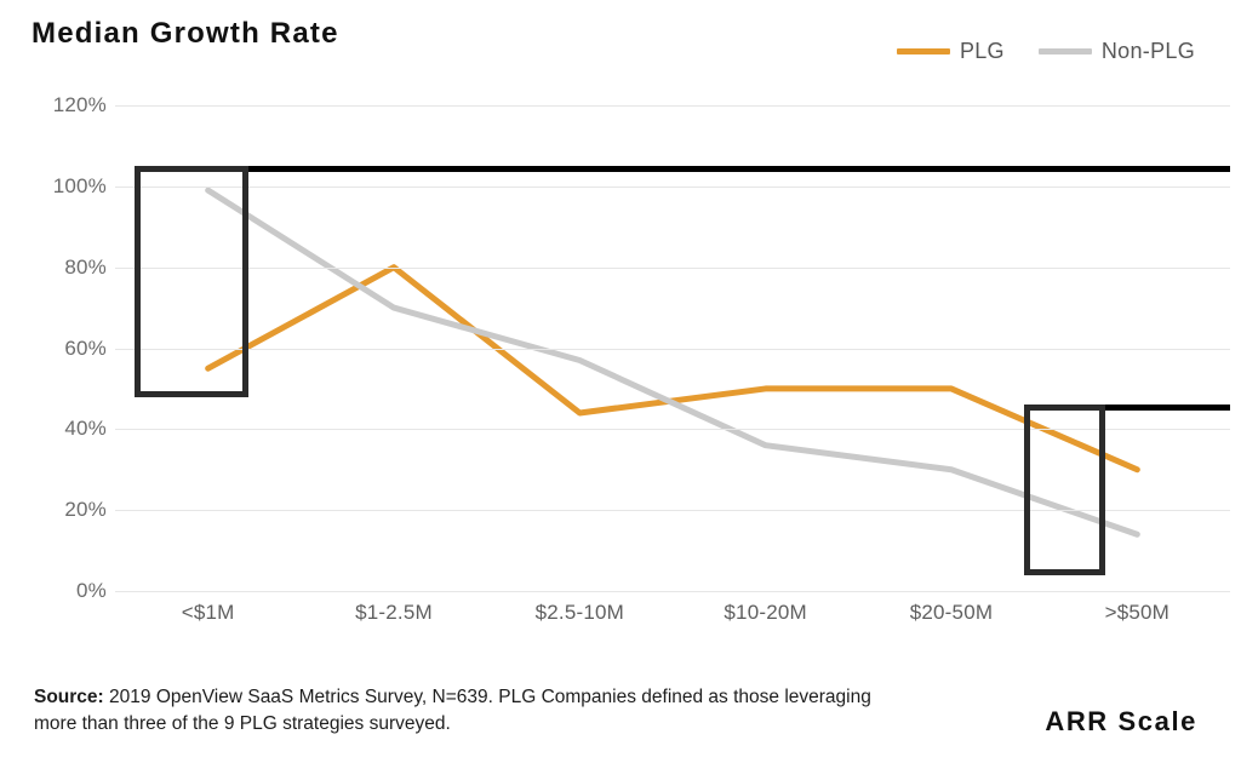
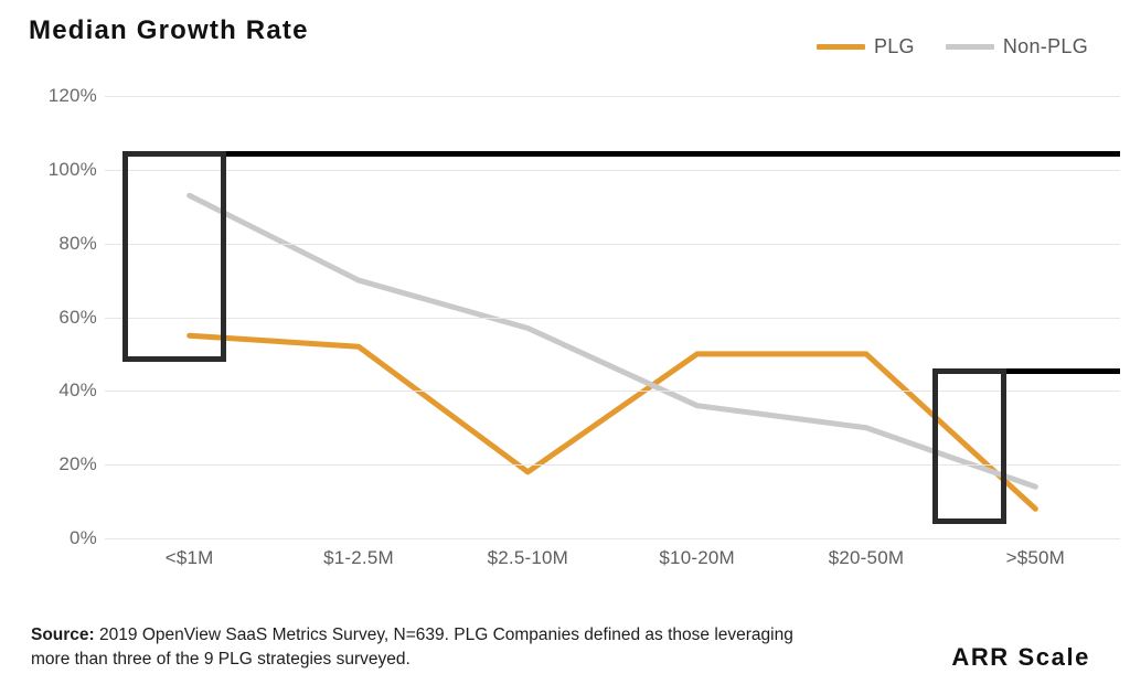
Non-PLG/<$1M: 99% -> 93%
PLG/$1-2.5M: 80% -> 52%
PLG/$2.5-10M: 44% -> 18%
PLG/>$50M: 30% -> 8%
